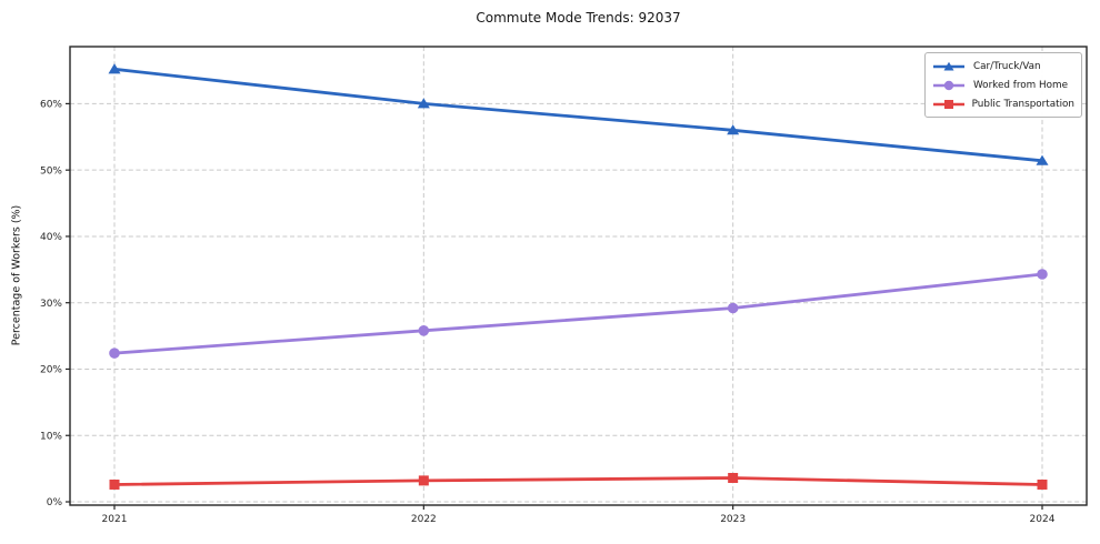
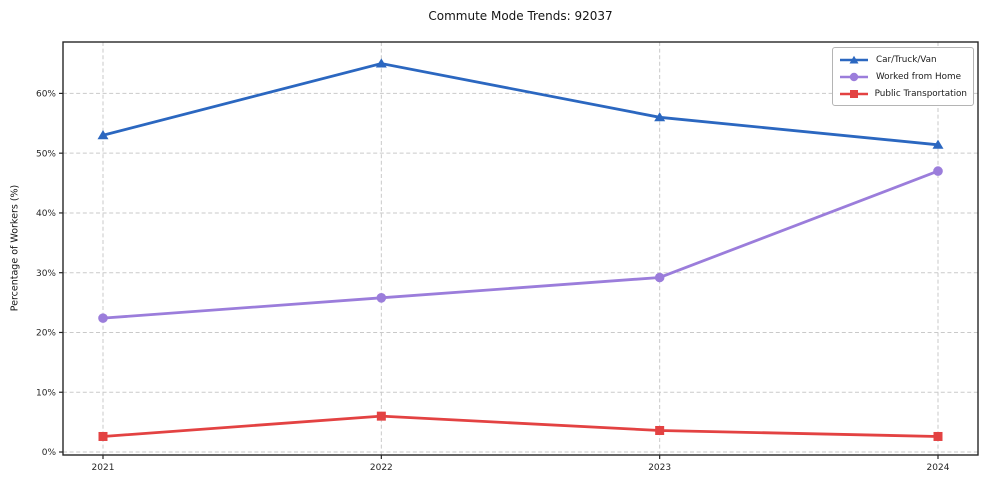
Car/Truck/Van/2021: 65% -> 53%
Car/Truck/Van/2022: 60% -> 65%
Public Transportation/2022: 3% -> 6%
Worked from Home/2024: 34% -> 47%
